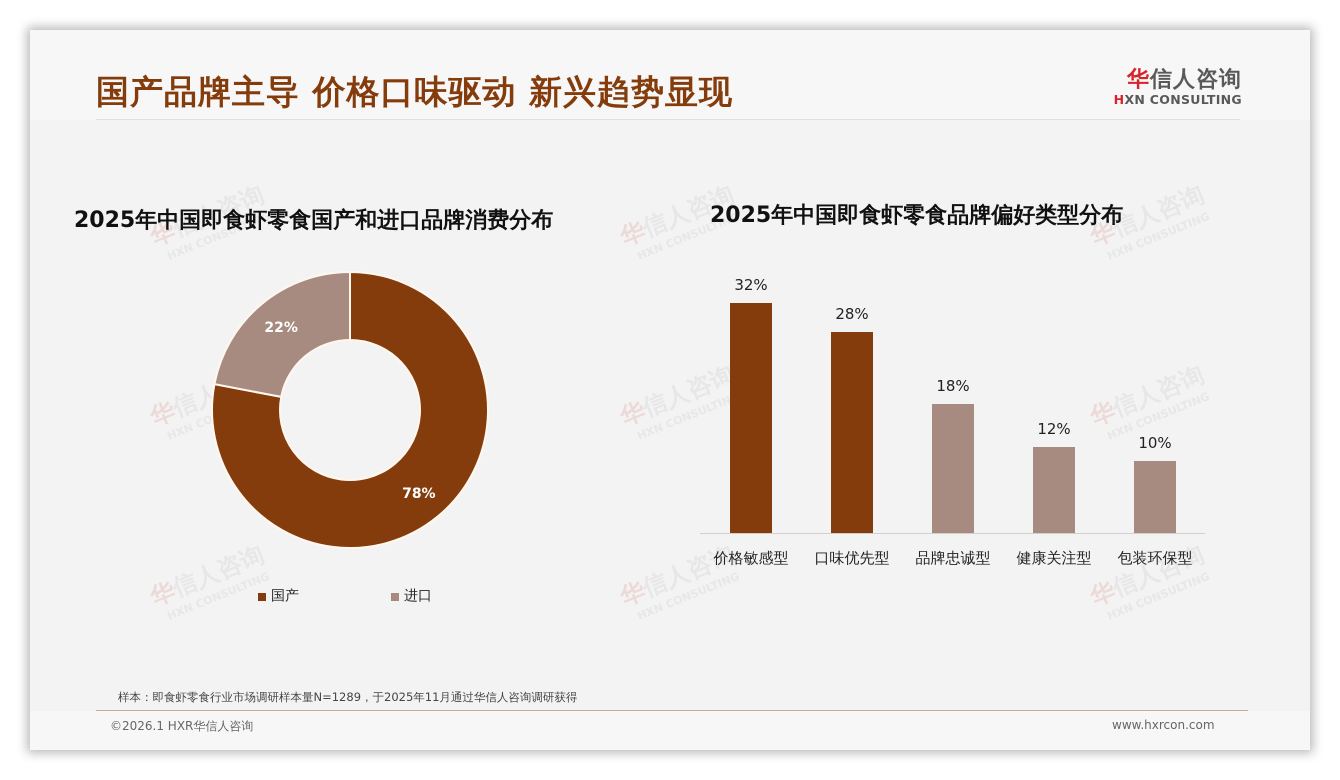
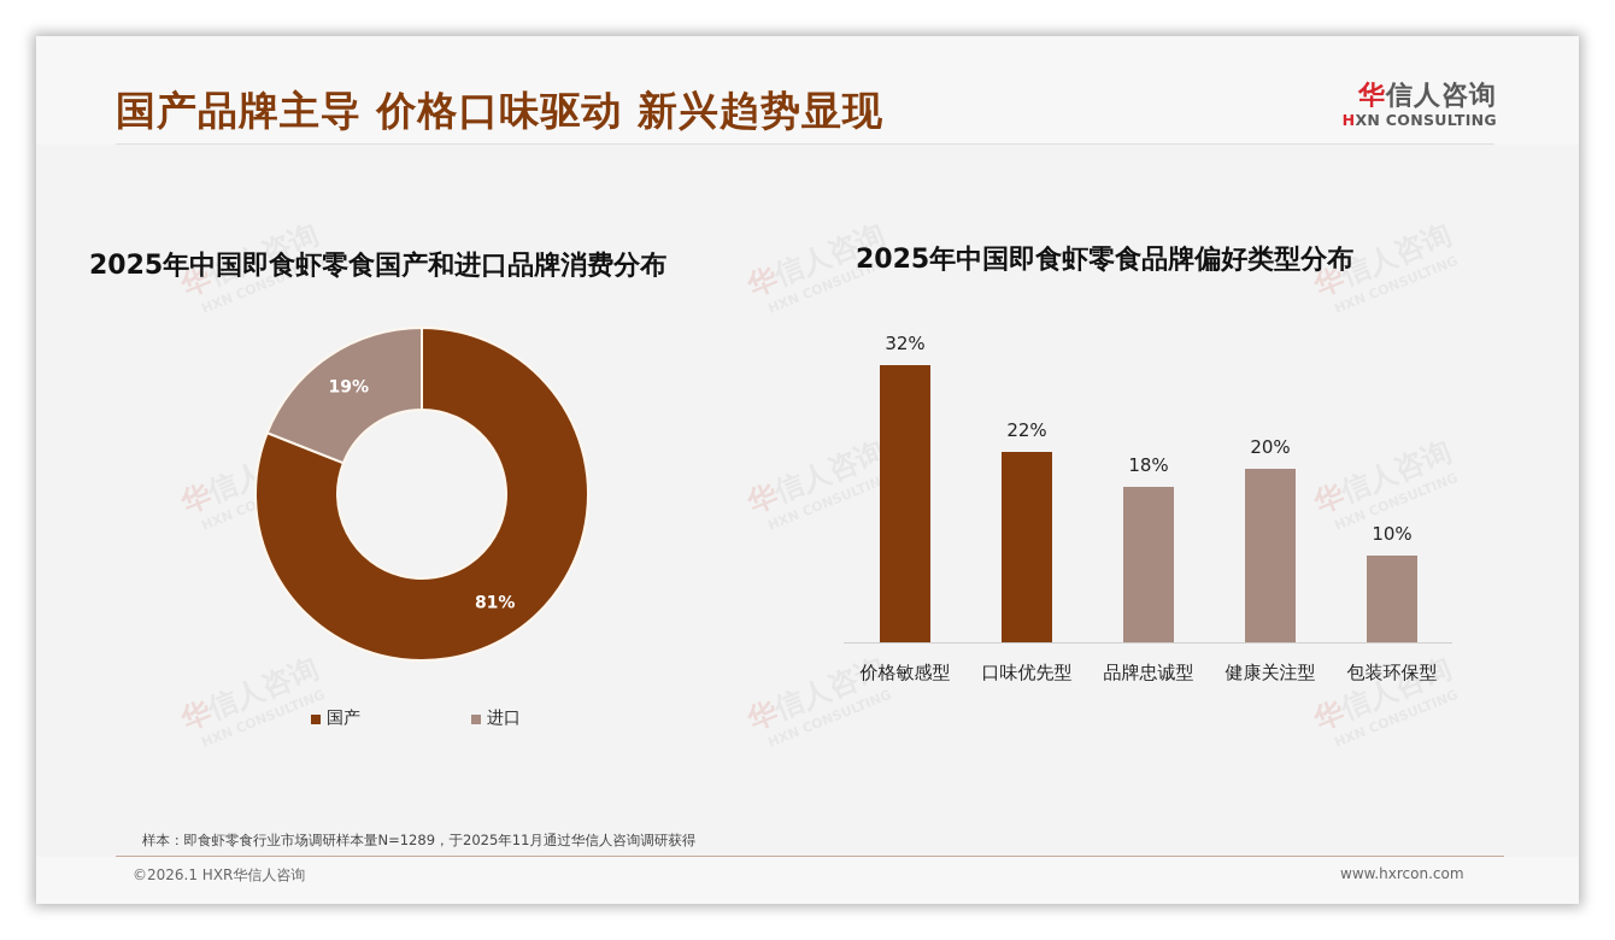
2025年中国即食虾零食国产和进口品牌消费分布/国产: 78% -> 81%
2025年中国即食虾零食国产和进口品牌消费分布/进口: 22% -> 19%
2025年中国即食虾零食品牌偏好类型分布/口味优先型: 28% -> 22%
2025年中国即食虾零食品牌偏好类型分布/健康关注型: 12% -> 20%
